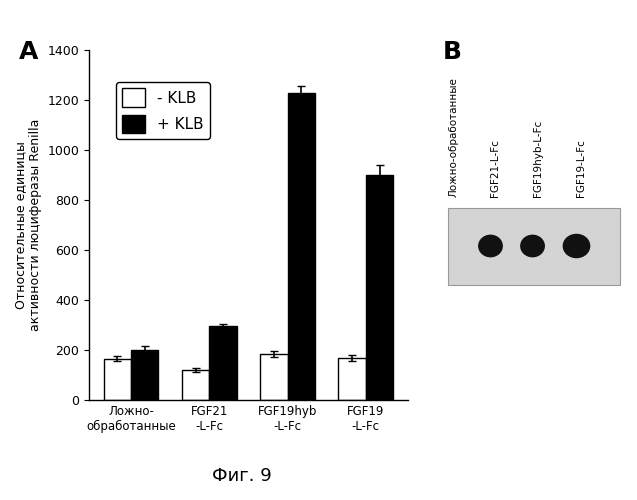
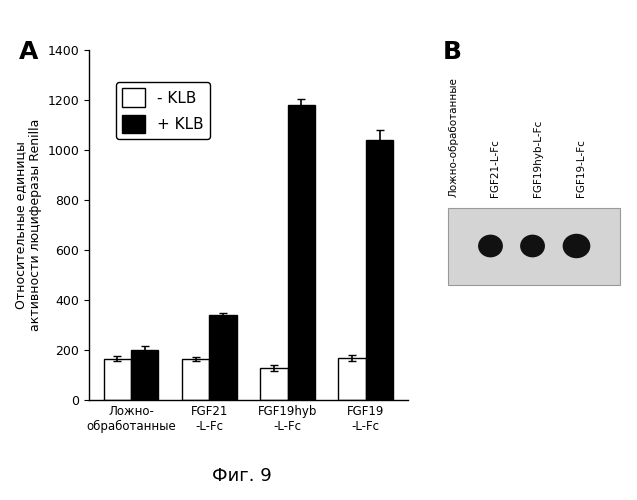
- KLB/FGF21 -L-Fc: 120 -> 165
+ KLB/FGF21 -L-Fc: 295 -> 340
- KLB/FGF19hyb -L-Fc: 185 -> 130
+ KLB/FGF19hyb -L-Fc: 1230 -> 1180
+ KLB/FGF19 -L-Fc: 900 -> 1040
